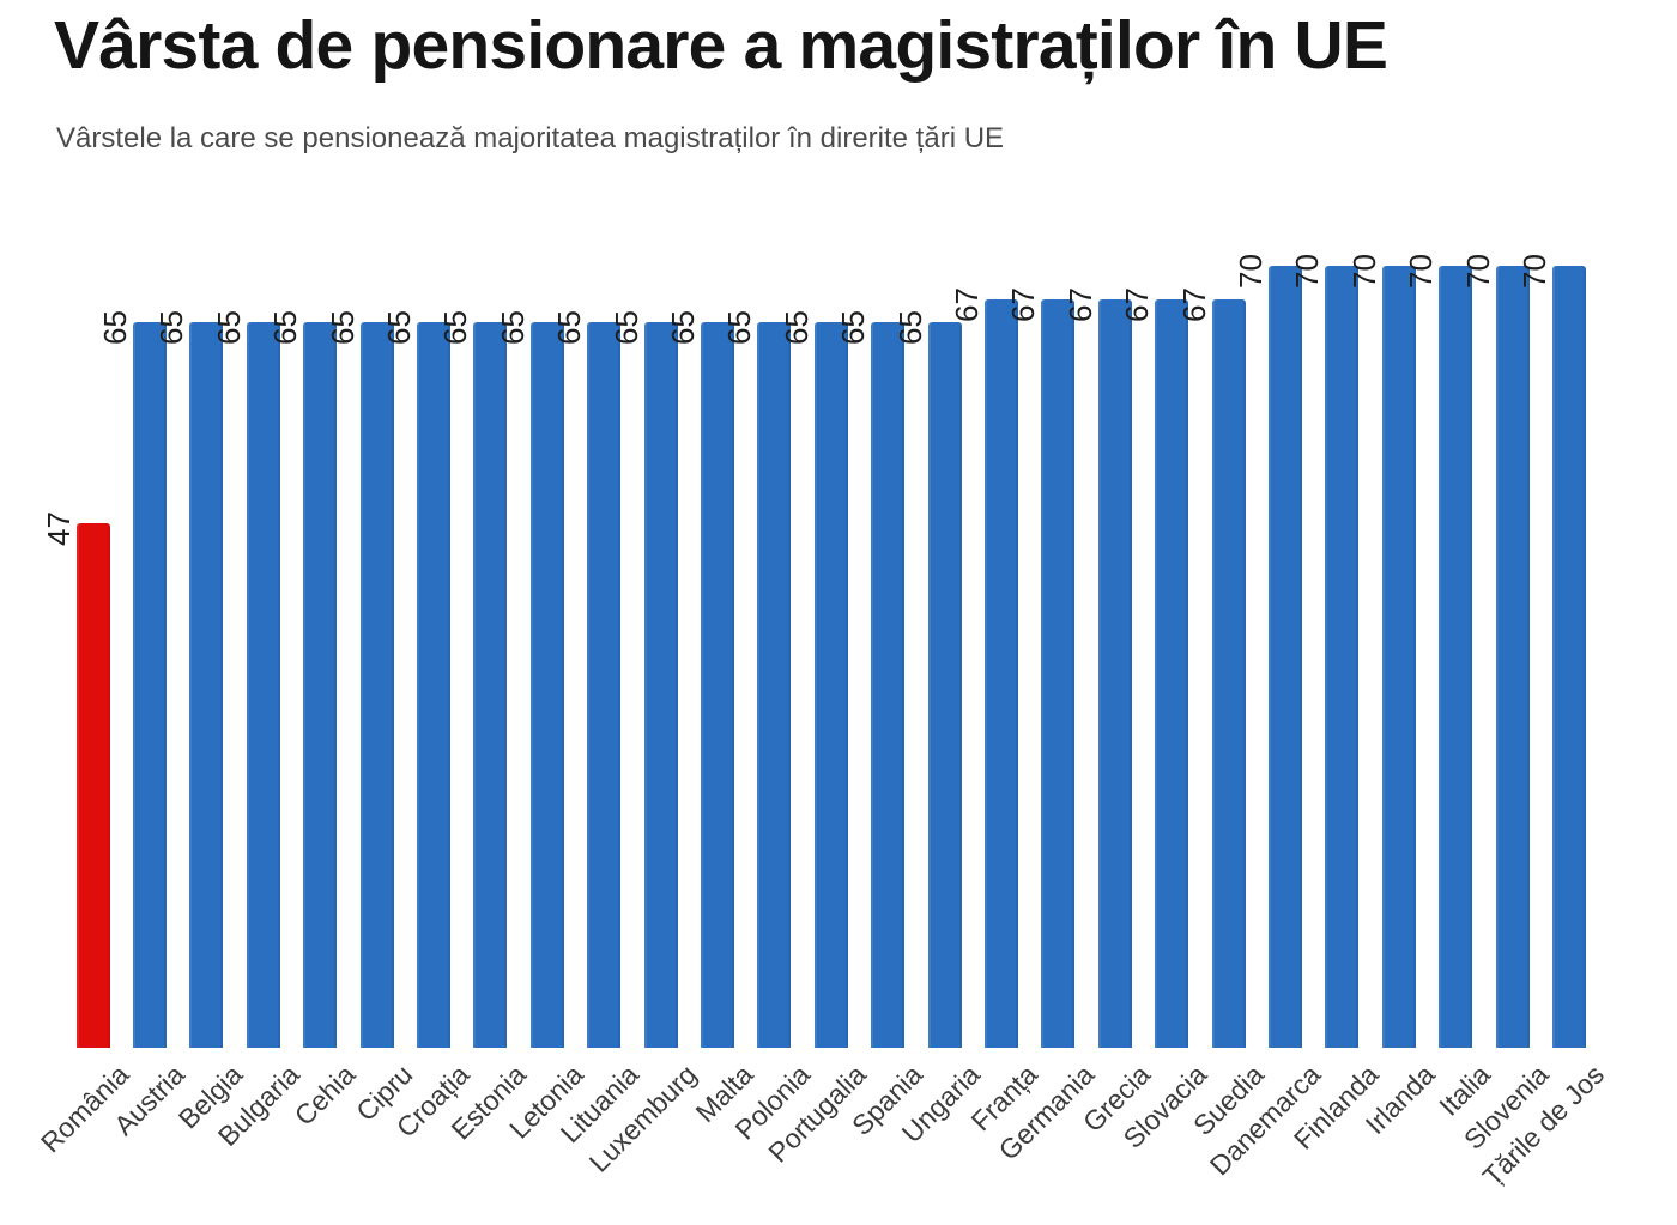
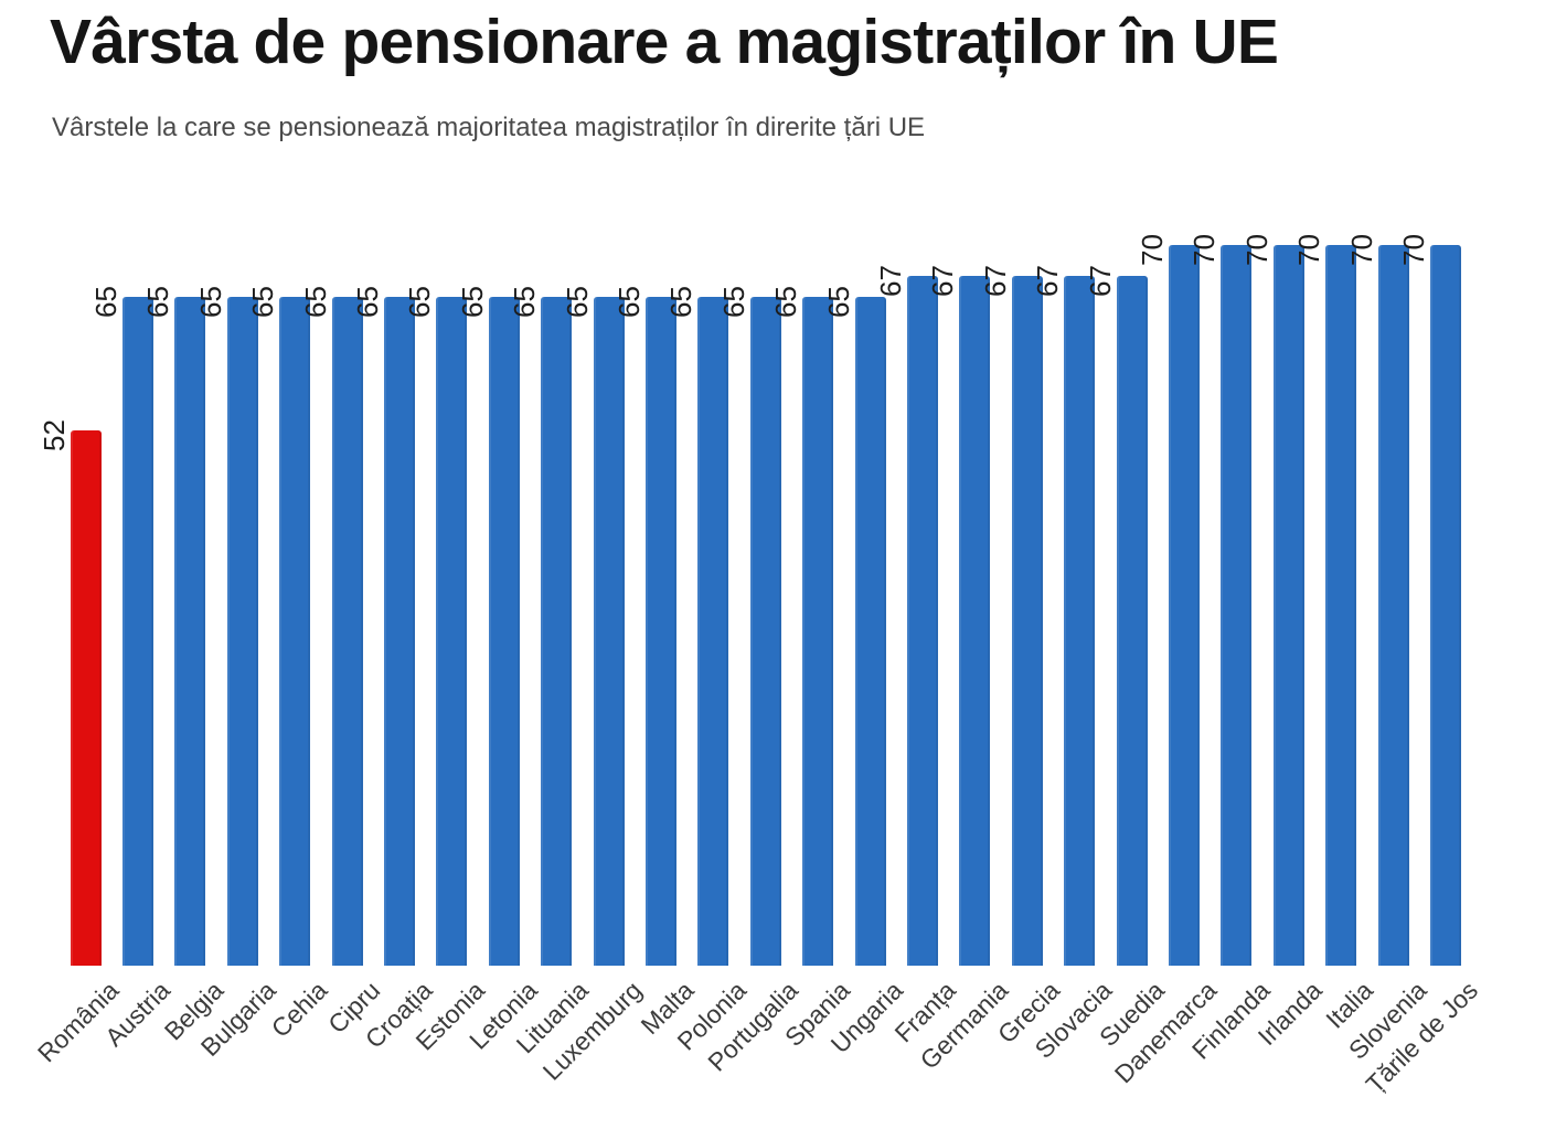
România: 47 -> 52
